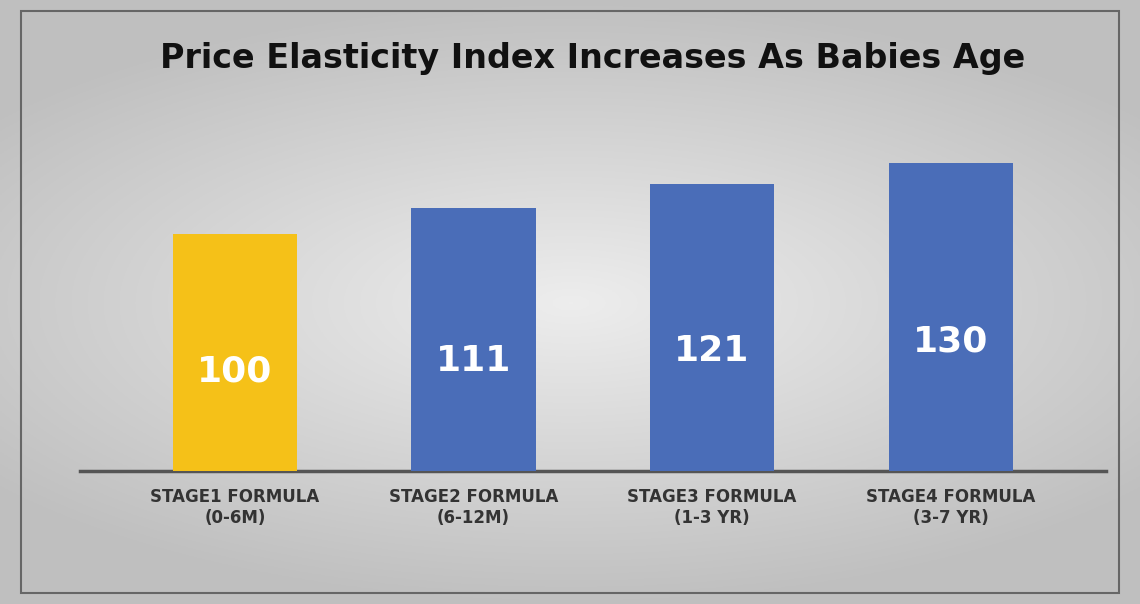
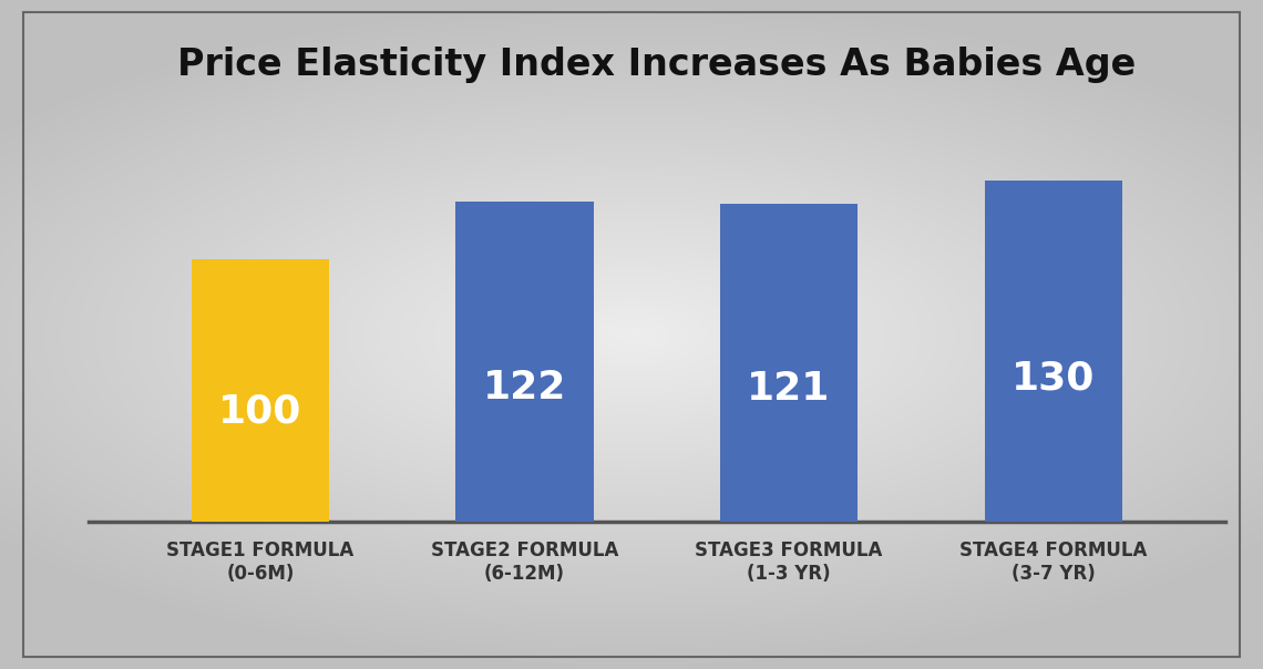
STAGE2 FORMULA (6-12M): 111 -> 122
